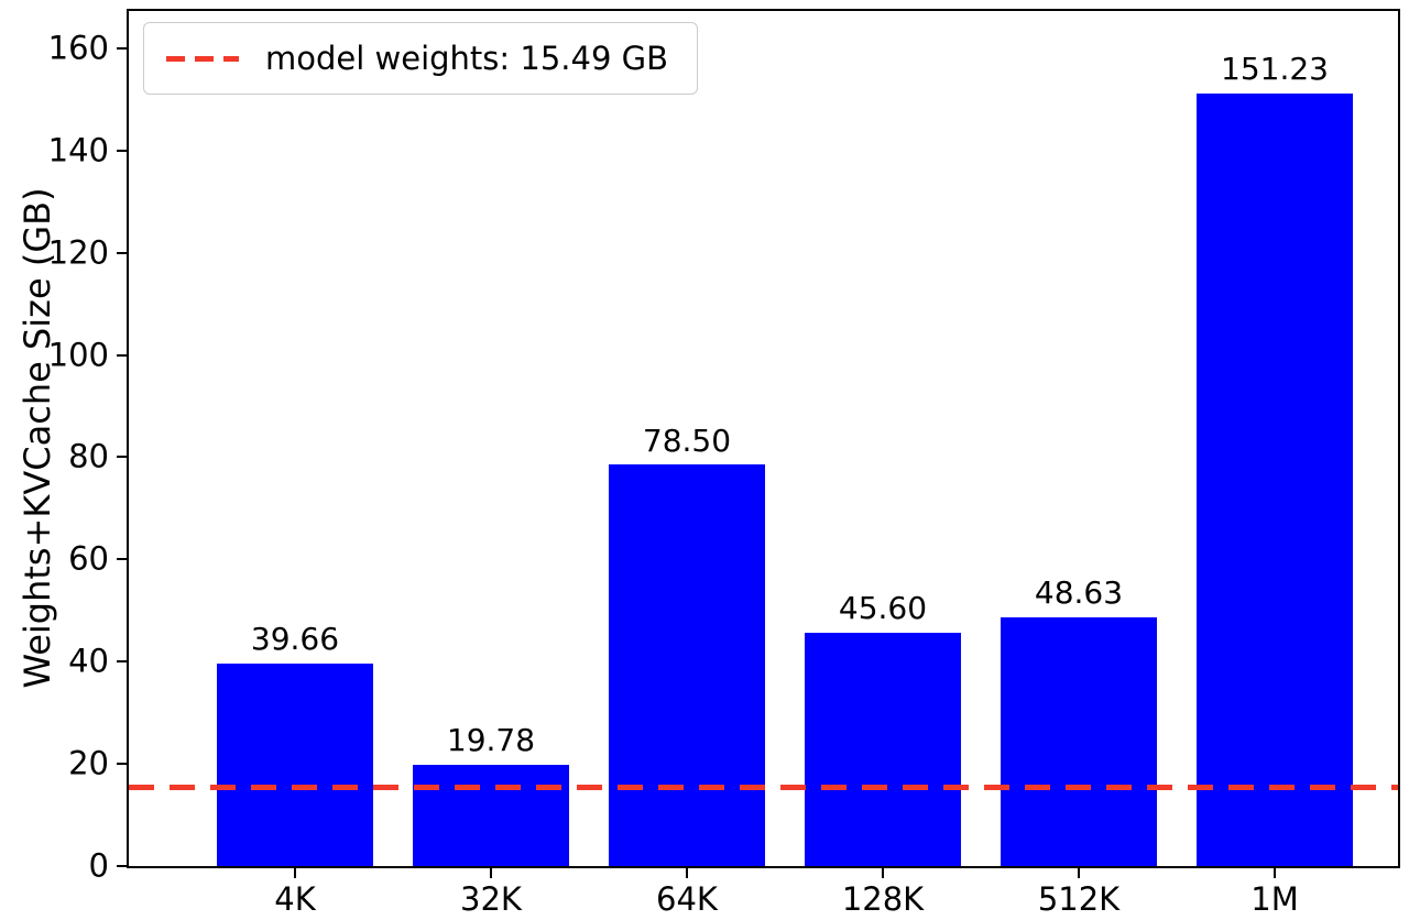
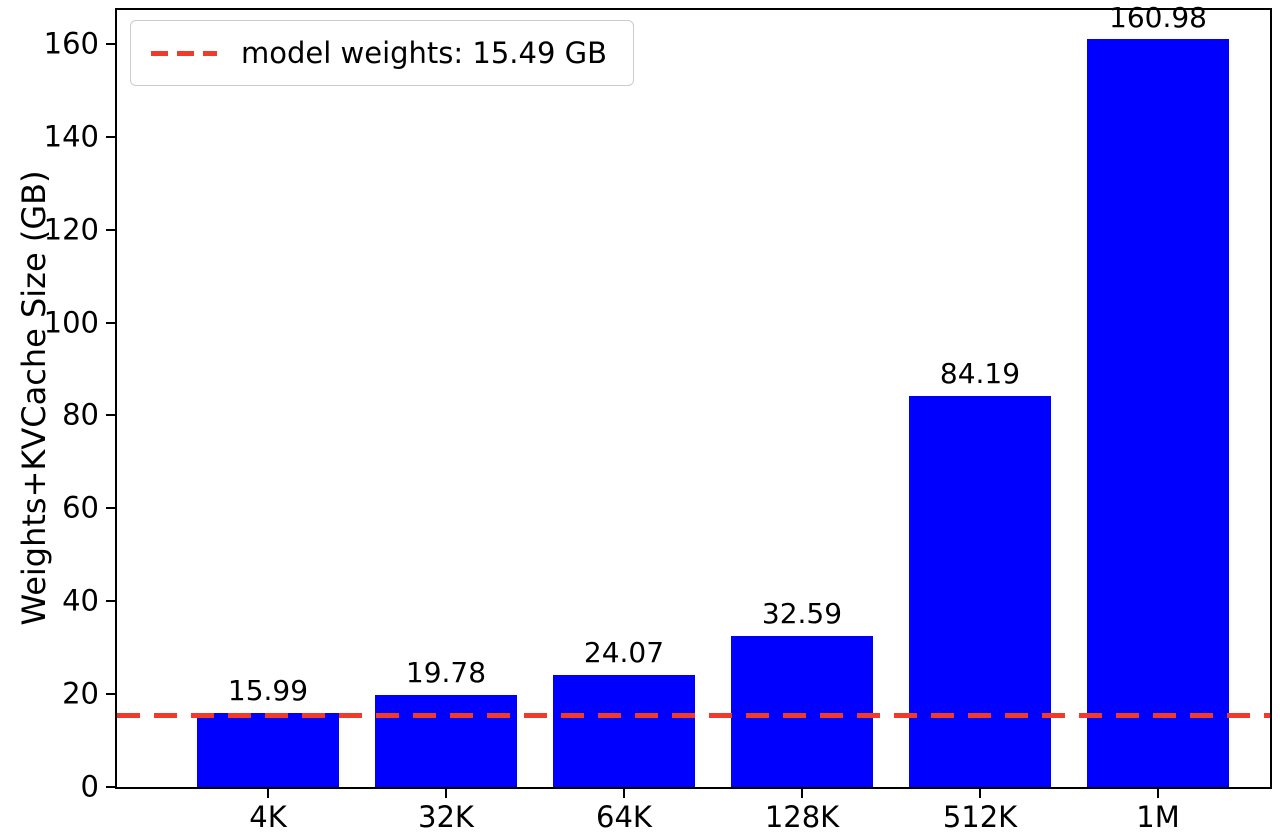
4K: 39.66 -> 15.99
64K: 78.50 -> 24.07
128K: 45.60 -> 32.59
512K: 48.63 -> 84.19
1M: 151.23 -> 160.98
